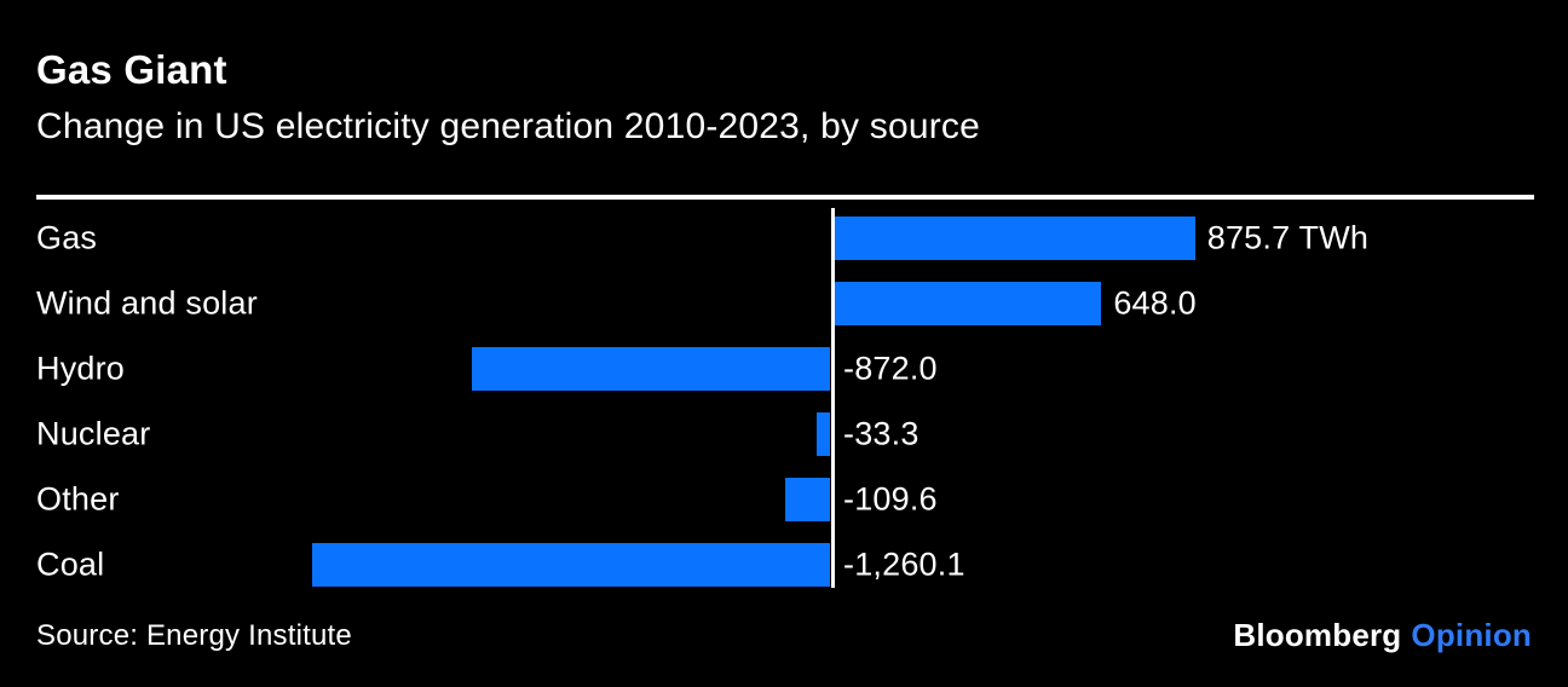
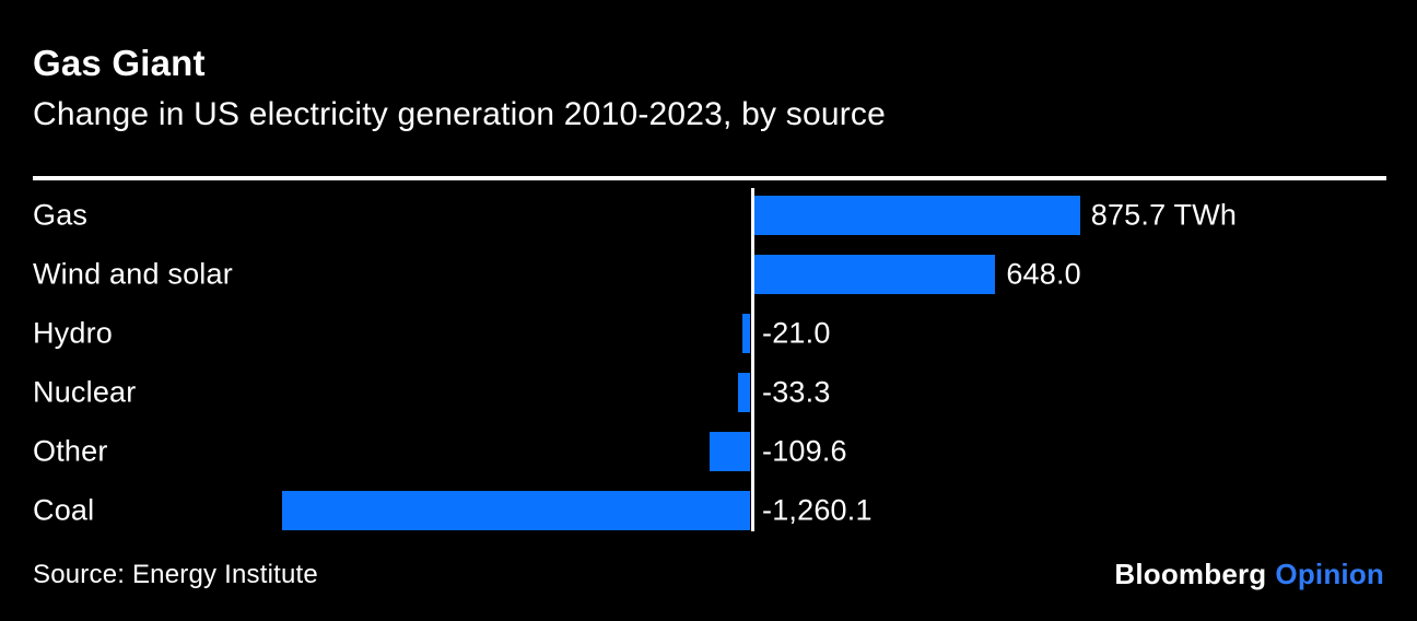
Hydro: -872.0 -> -21.0
